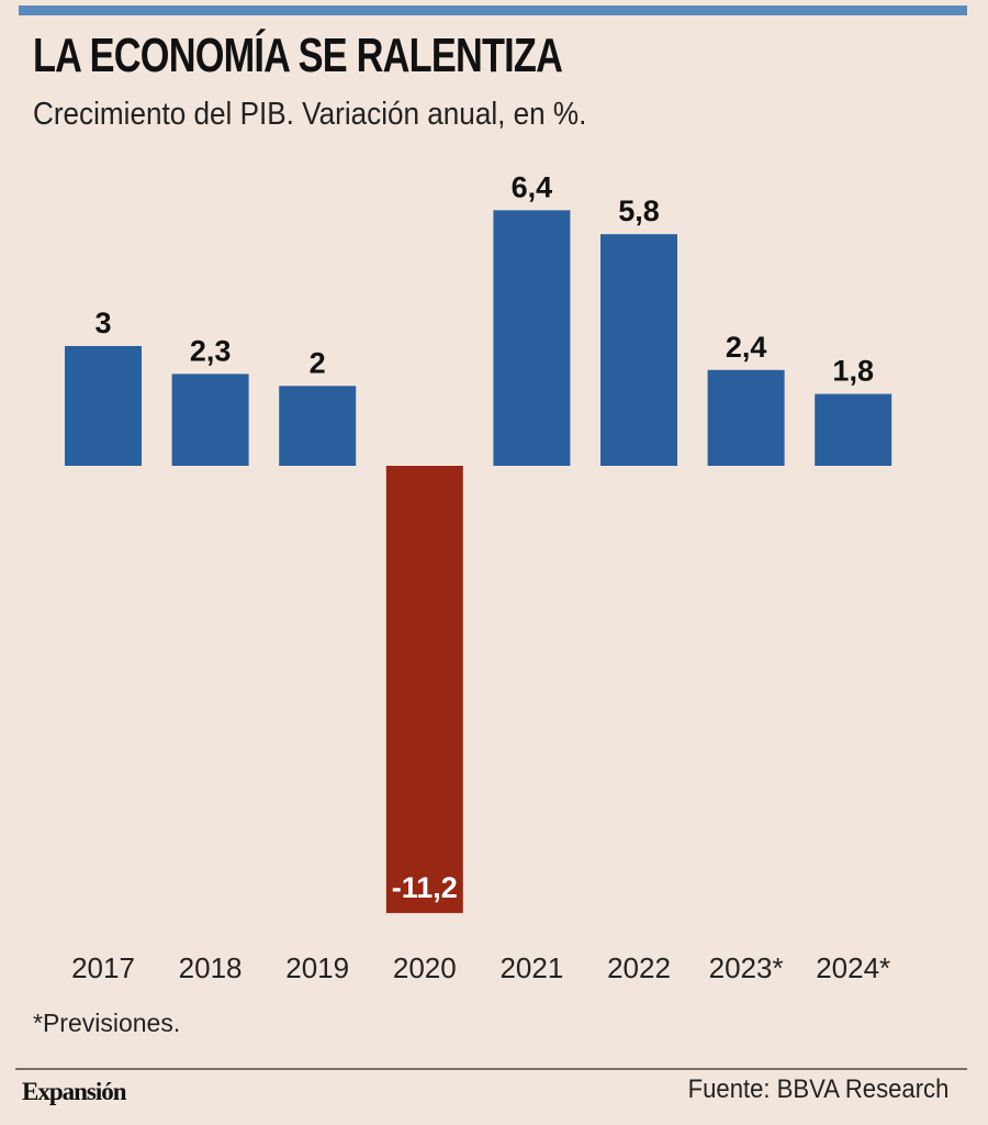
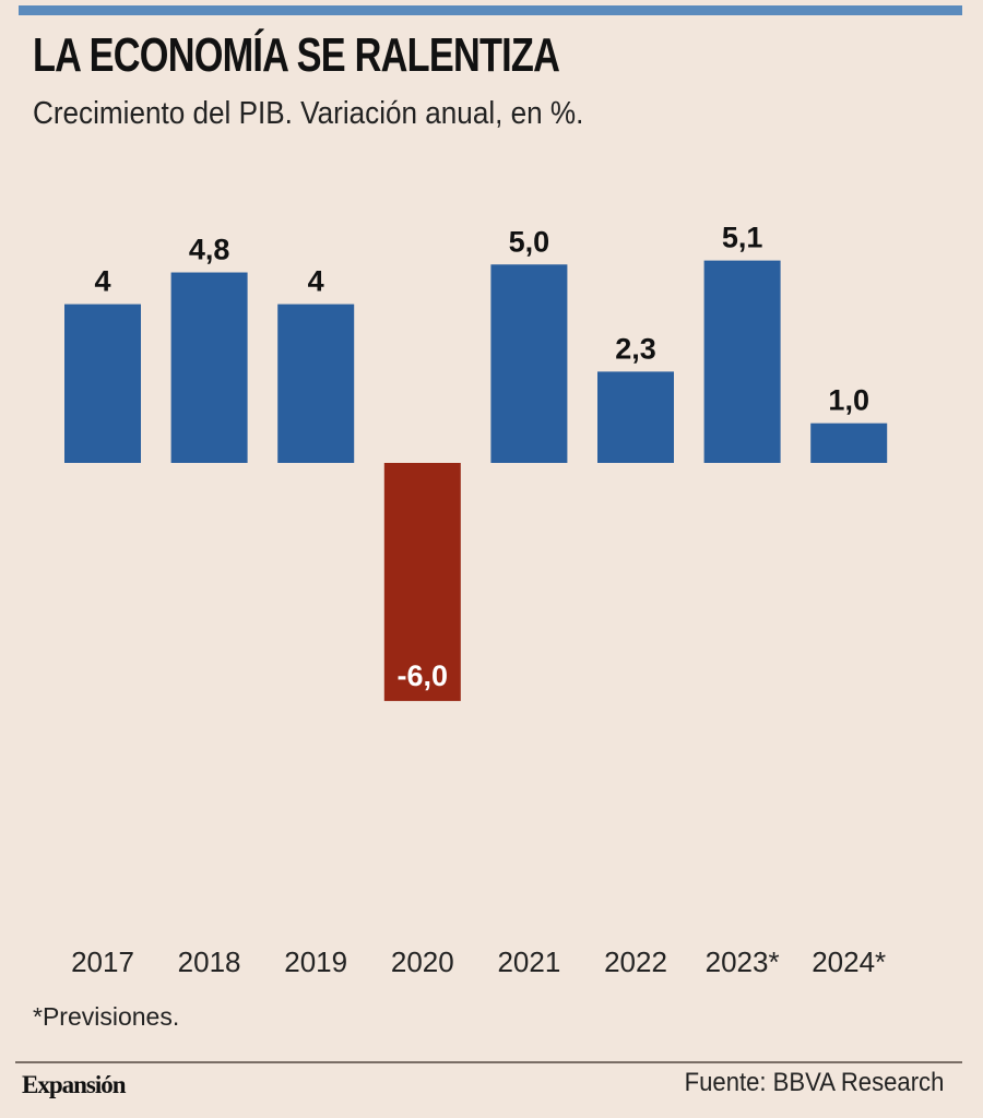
2017: 3 -> 4
2018: 2,3 -> 4,8
2019: 2 -> 4
2020: -11,2 -> -6,0
2021: 6,4 -> 5,0
2022: 5,8 -> 2,3
2023*: 2,4 -> 5,1
2024*: 1,8 -> 1,0
